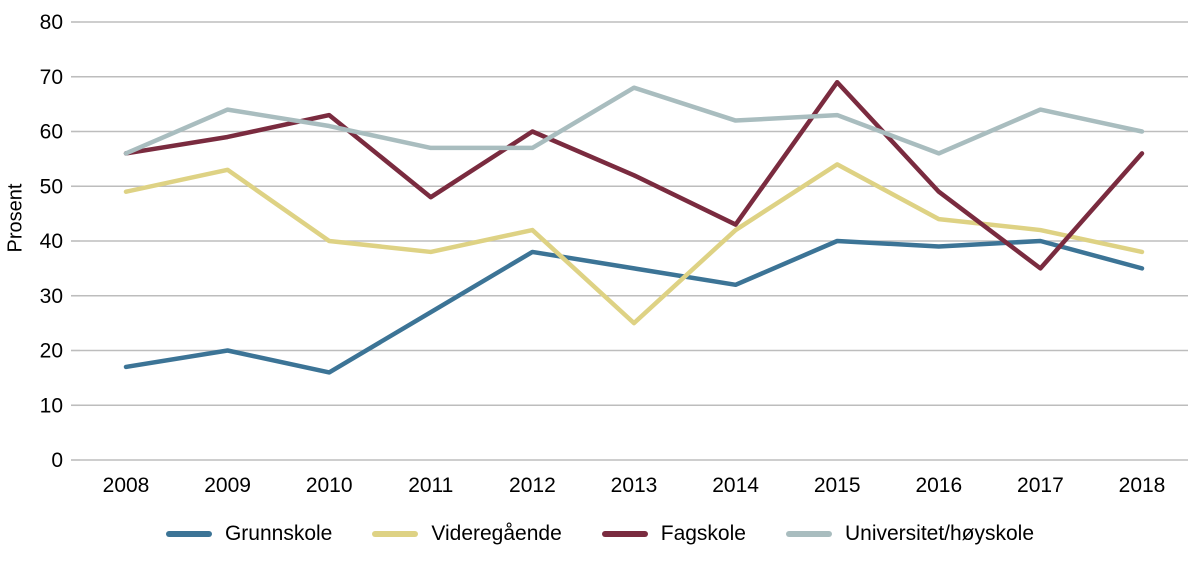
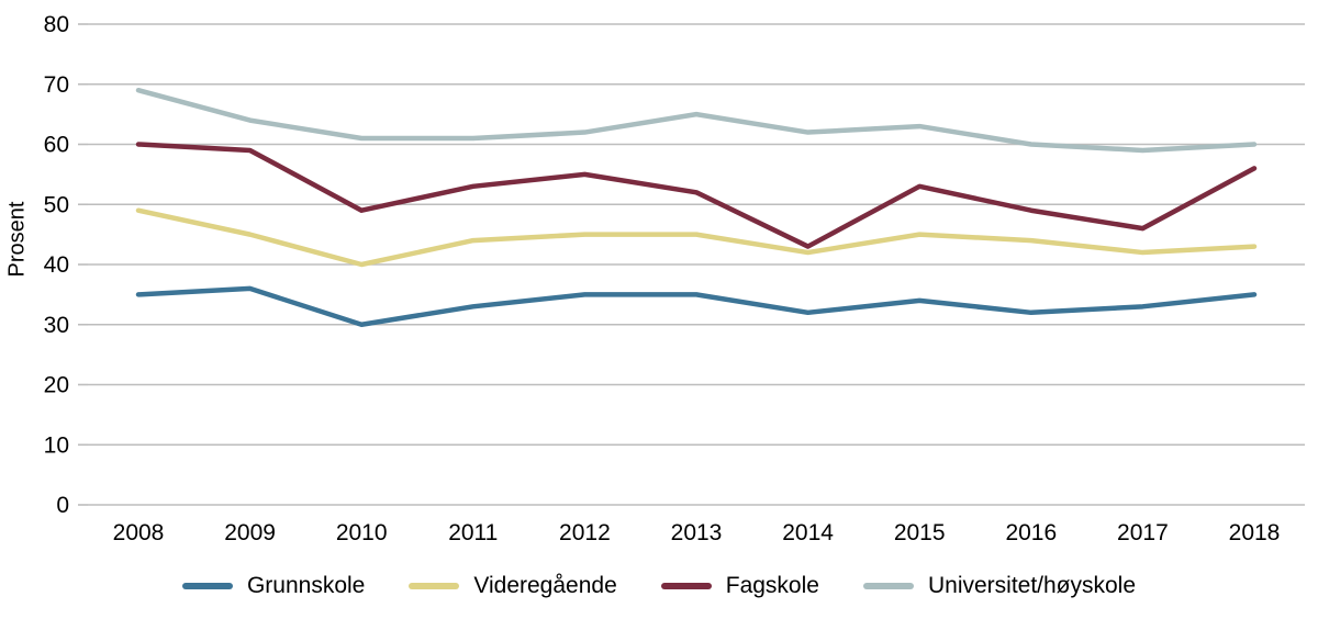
Grunnskole/2008: 17 -> 35
Fagskole/2008: 56 -> 60
Universitet/høyskole/2008: 56 -> 69
Grunnskole/2009: 20 -> 36
Videregående/2009: 53 -> 45
Grunnskole/2010: 16 -> 30
Fagskole/2010: 63 -> 49
Grunnskole/2011: 27 -> 33
Videregående/2011: 38 -> 44
Fagskole/2011: 48 -> 53
Universitet/høyskole/2011: 57 -> 61
Grunnskole/2012: 38 -> 35
Videregående/2012: 42 -> 45
Fagskole/2012: 60 -> 55
Universitet/høyskole/2012: 57 -> 62
Videregående/2013: 25 -> 45
Universitet/høyskole/2013: 68 -> 65
Grunnskole/2015: 40 -> 34
Videregående/2015: 54 -> 45
Fagskole/2015: 69 -> 53
Grunnskole/2016: 39 -> 32
Universitet/høyskole/2016: 56 -> 60
Grunnskole/2017: 40 -> 33
Fagskole/2017: 35 -> 46
Universitet/høyskole/2017: 64 -> 59
Videregående/2018: 38 -> 43
